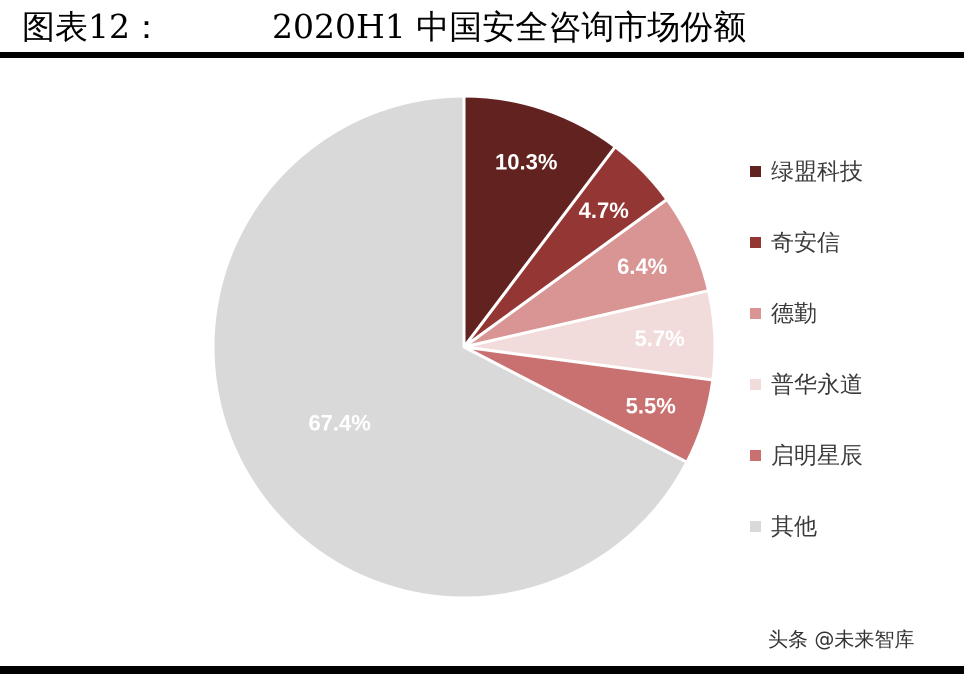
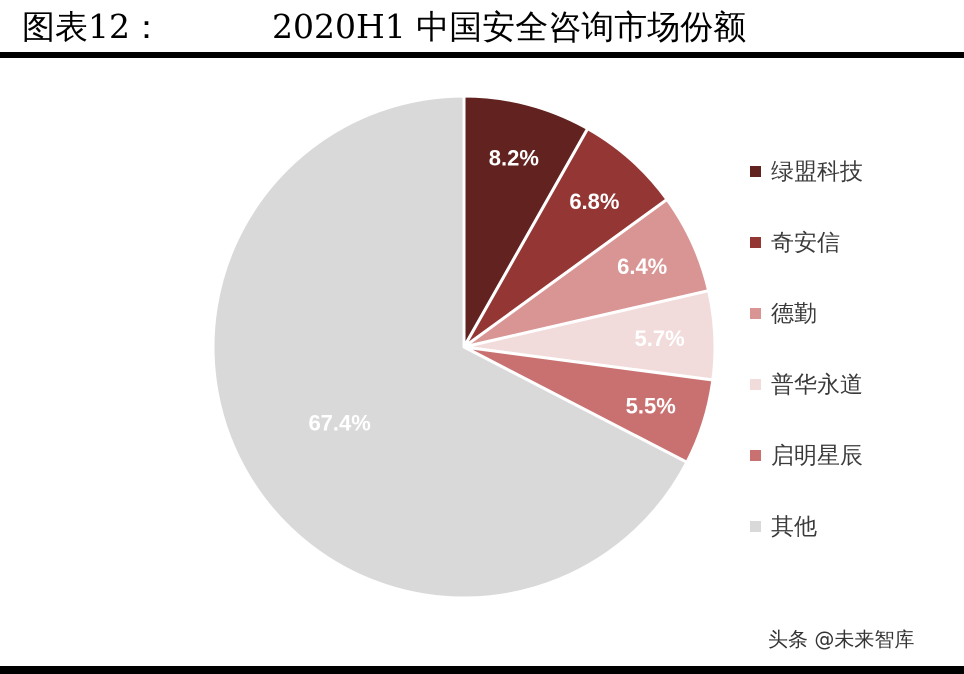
绿盟科技: 10.3% -> 8.2%
奇安信: 4.7% -> 6.8%
